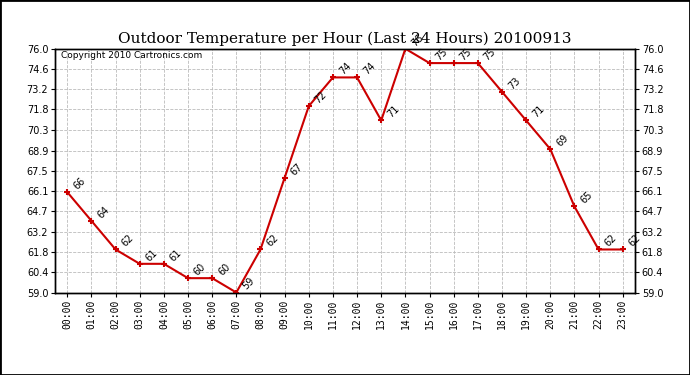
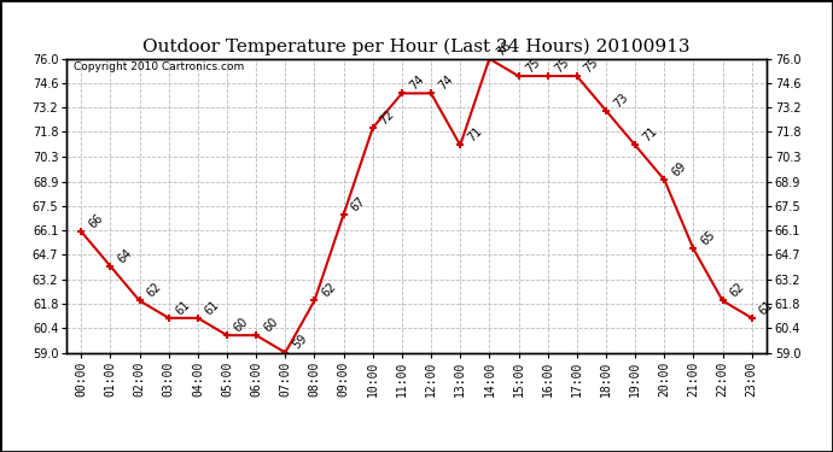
23:00: 62 -> 61
